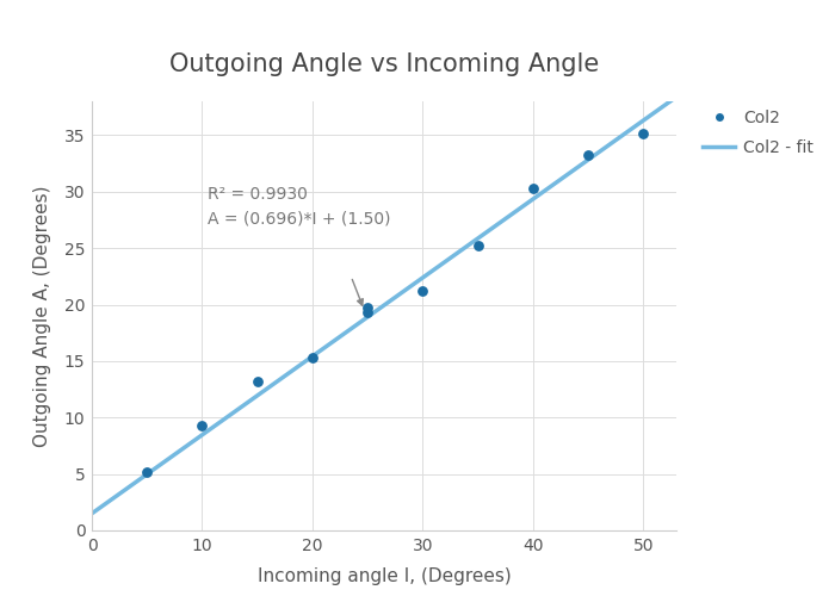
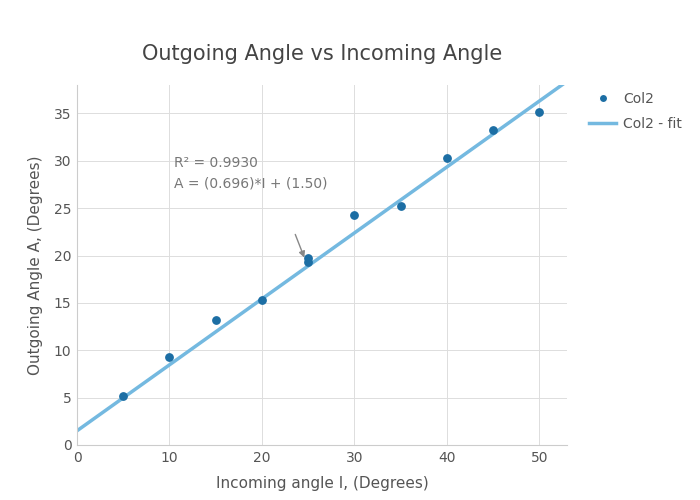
Col2/30: 21.2 -> 24.3
